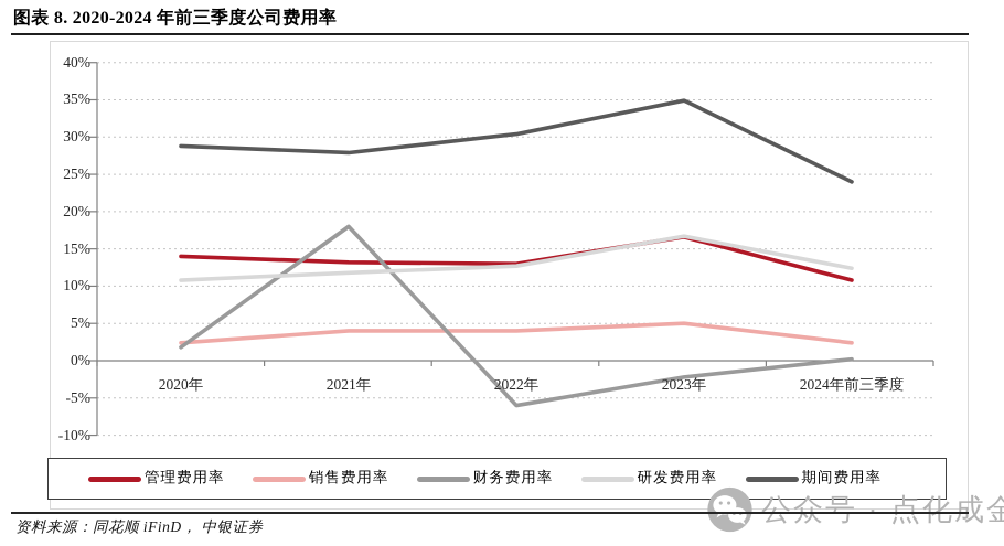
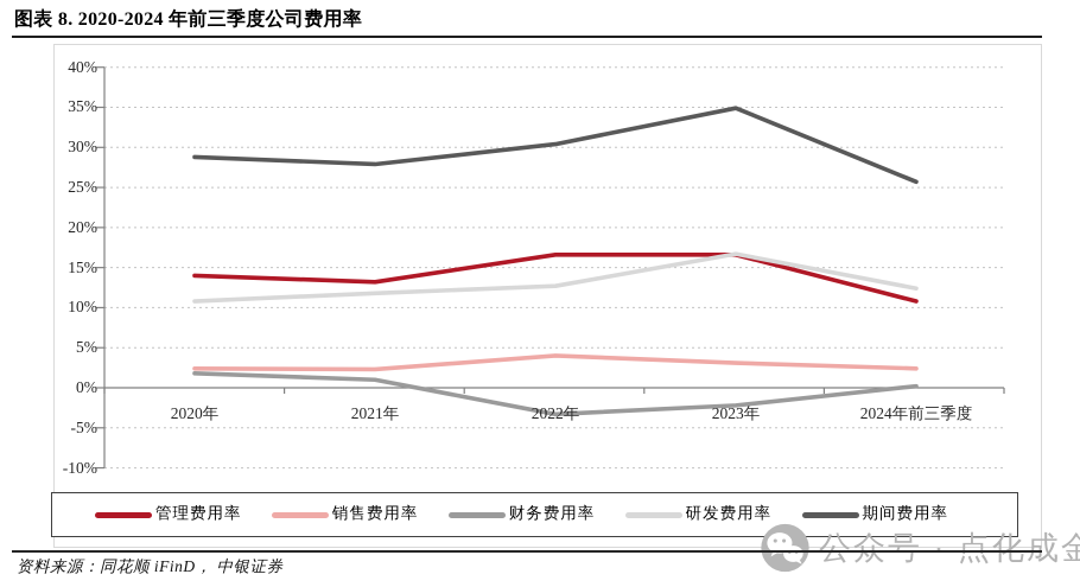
销售费用率/2021年: 4% -> 2%
财务费用率/2021年: 18% -> 1%
管理费用率/2022年: 13% -> 17%
财务费用率/2022年: -6% -> -3%
销售费用率/2023年: 5% -> 3%
期间费用率/2024年前三季度: 24% -> 26%
